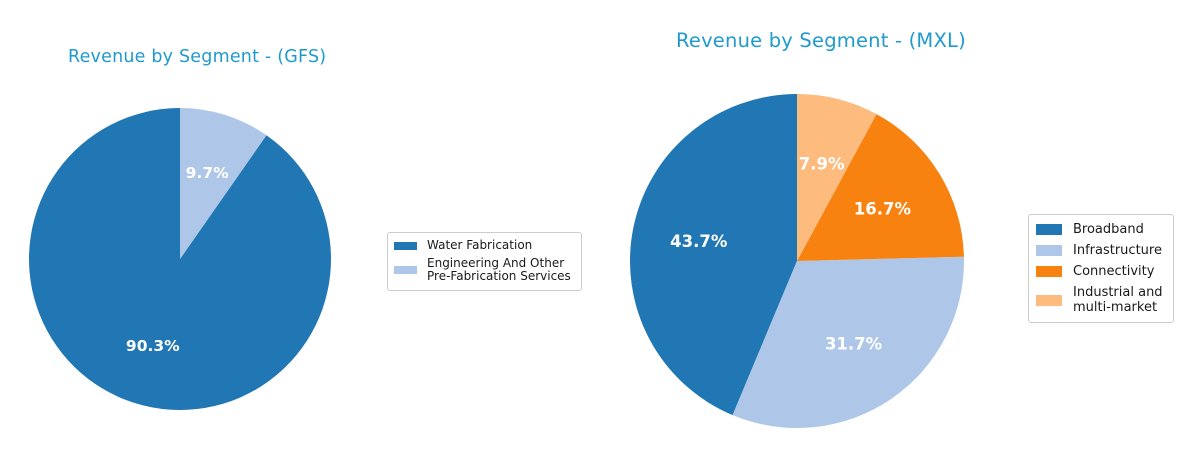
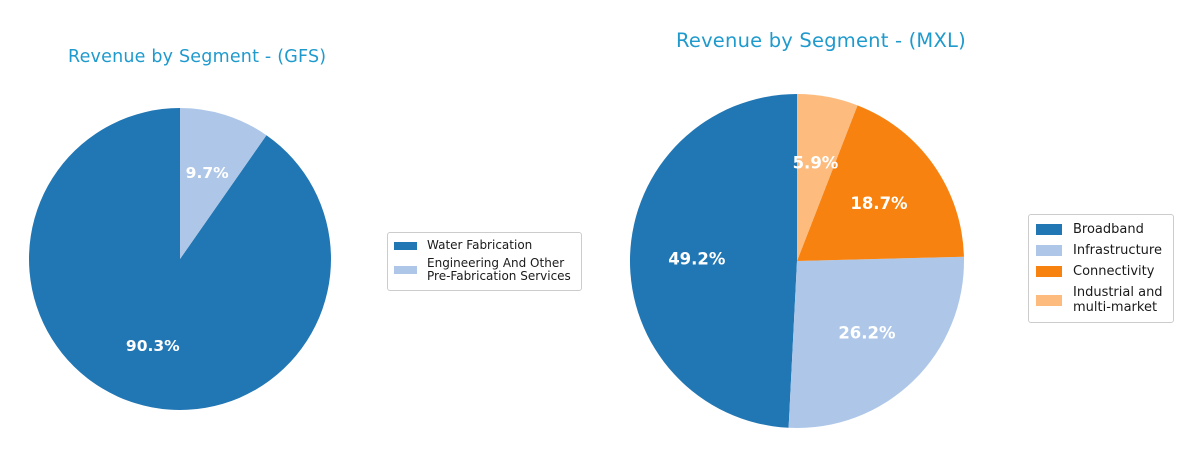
Revenue by Segment - (MXL)/Broadband: 43.7% -> 49.2%
Revenue by Segment - (MXL)/Infrastructure: 31.7% -> 26.2%
Revenue by Segment - (MXL)/Connectivity: 16.7% -> 18.7%
Revenue by Segment - (MXL)/Industrial and multi-market: 7.9% -> 5.9%
